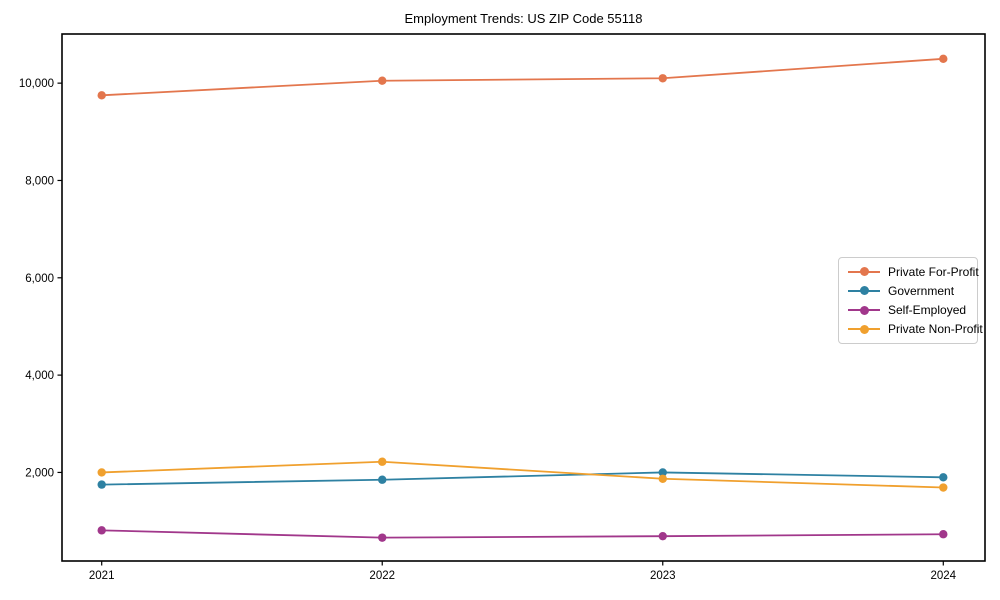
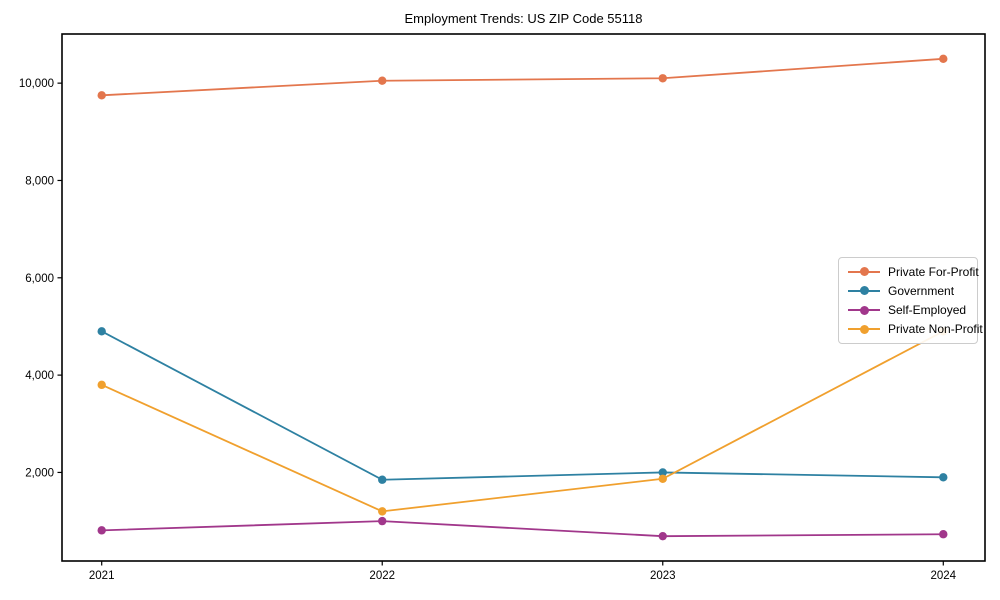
Government/2021: 1800 -> 4900
Private Non-Profit/2021: 2000 -> 3800
Self-Employed/2022: 700 -> 1000
Private Non-Profit/2022: 2200 -> 1200
Private Non-Profit/2024: 1700 -> 4900
